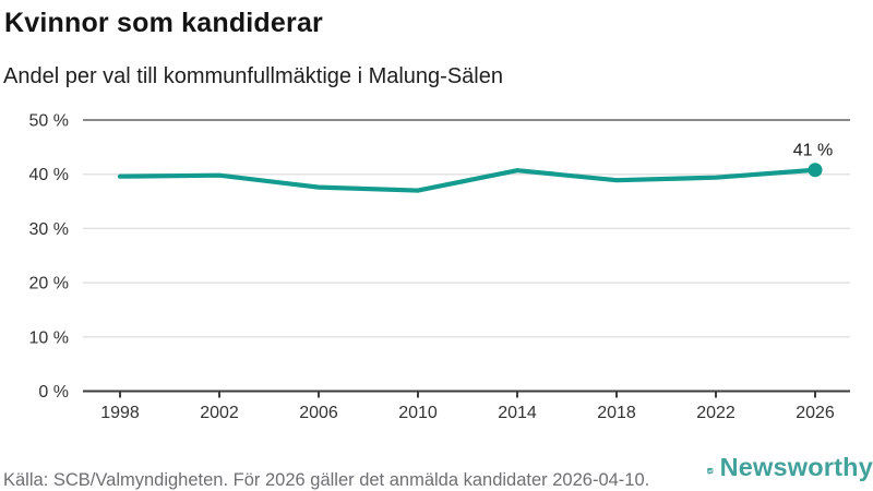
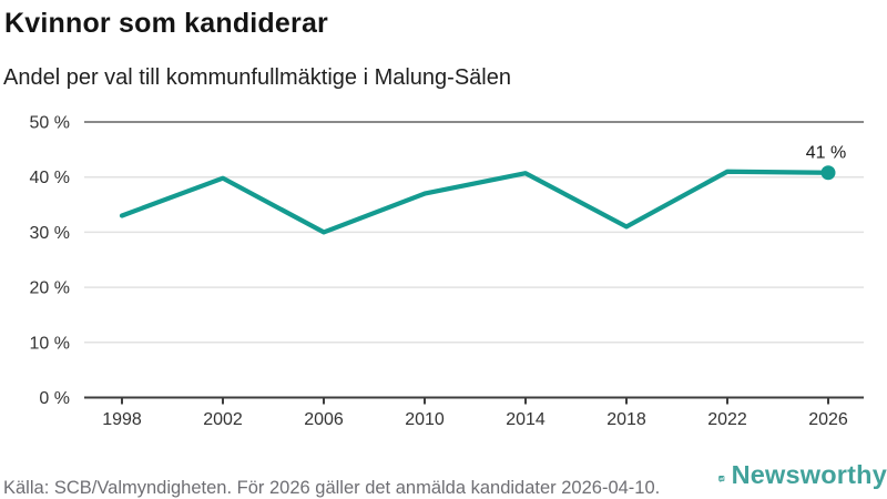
1998: 40% -> 33%
2006: 38% -> 30%
2018: 39% -> 31%
2022: 39% -> 41%
